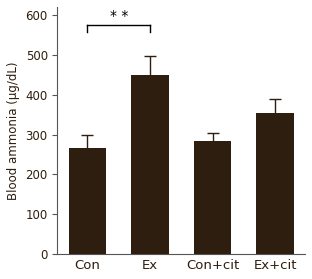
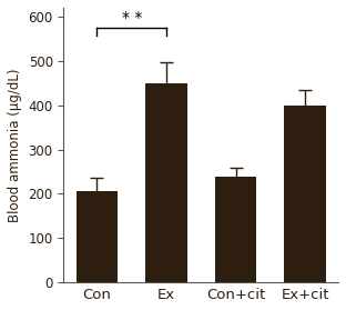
Con: 267 -> 205
Con+cit: 283 -> 240
Ex+cit: 355 -> 400
